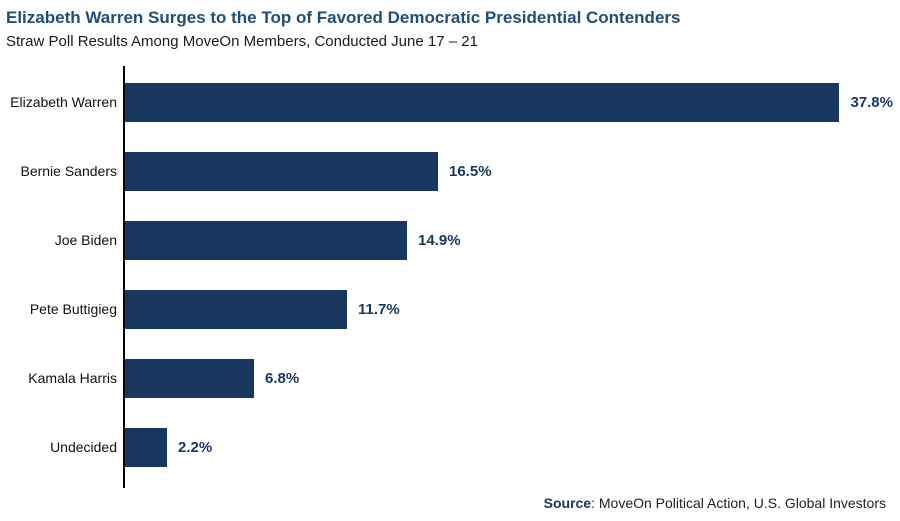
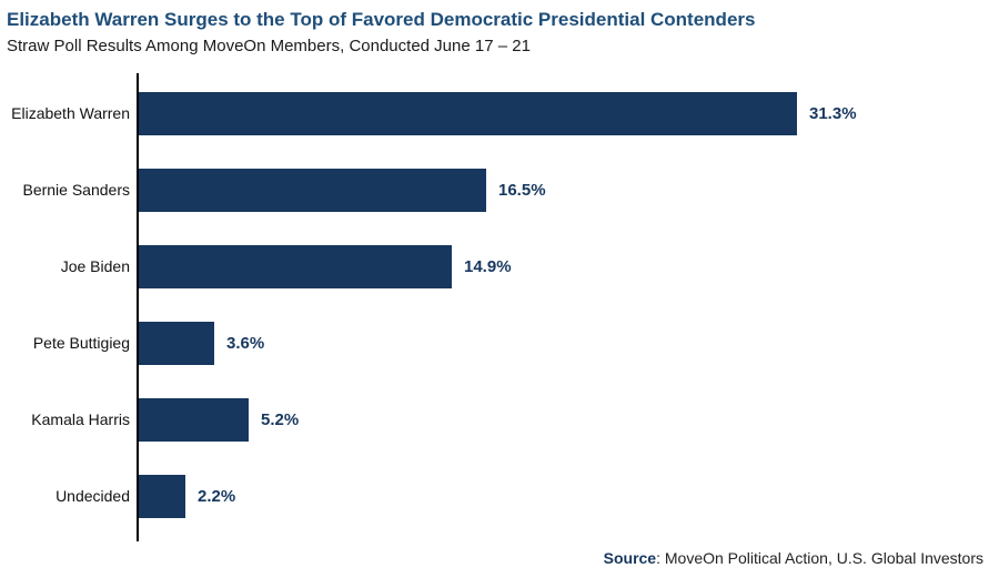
Elizabeth Warren: 37.8% -> 31.3%
Pete Buttigieg: 11.7% -> 3.6%
Kamala Harris: 6.8% -> 5.2%
